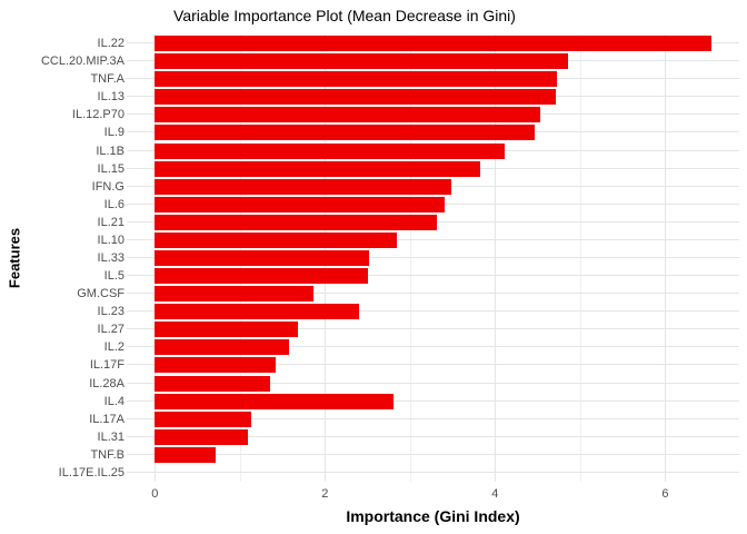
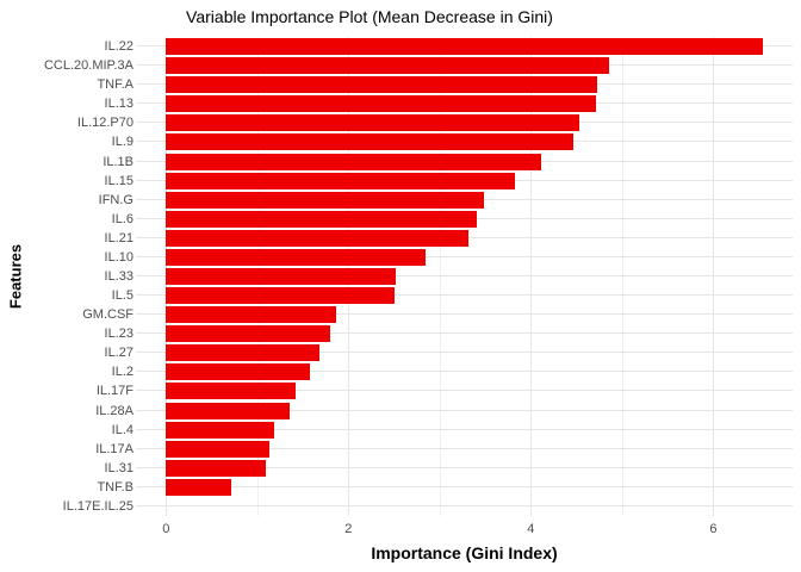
IL.23: 2.4 -> 1.8
IL.4: 2.8 -> 1.2
